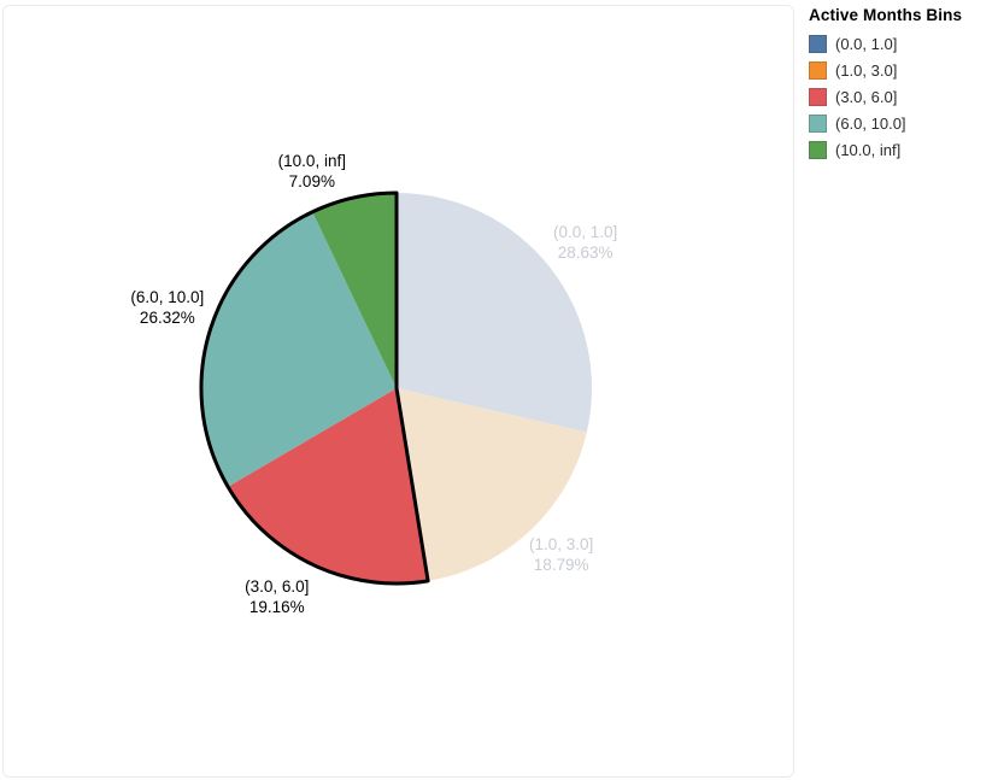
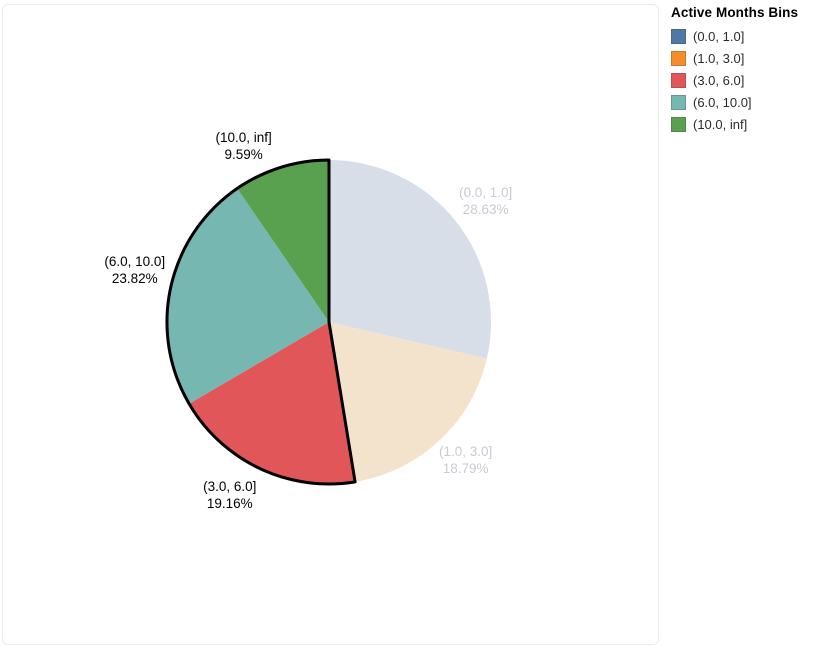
(6.0, 10.0]: 26.32% -> 23.82%
(10.0, inf]: 7.09% -> 9.59%
